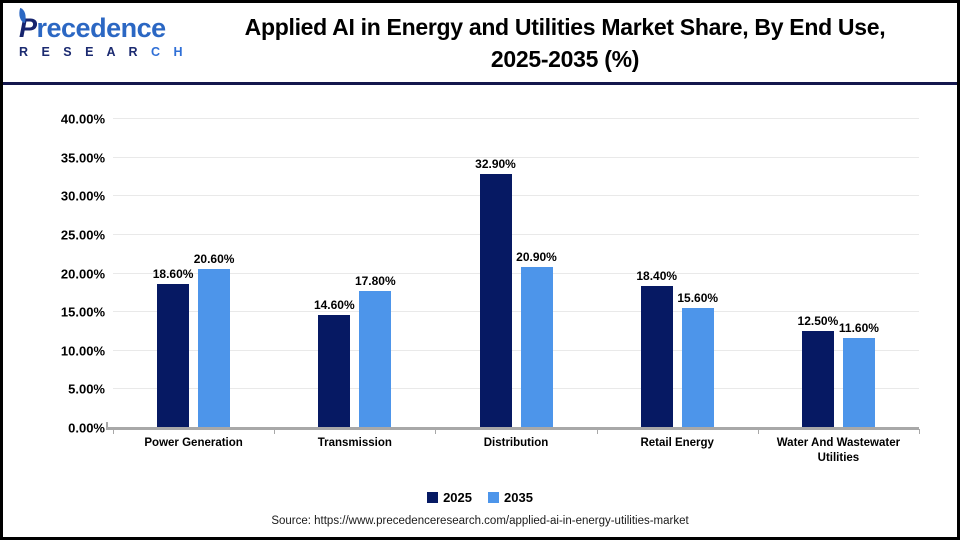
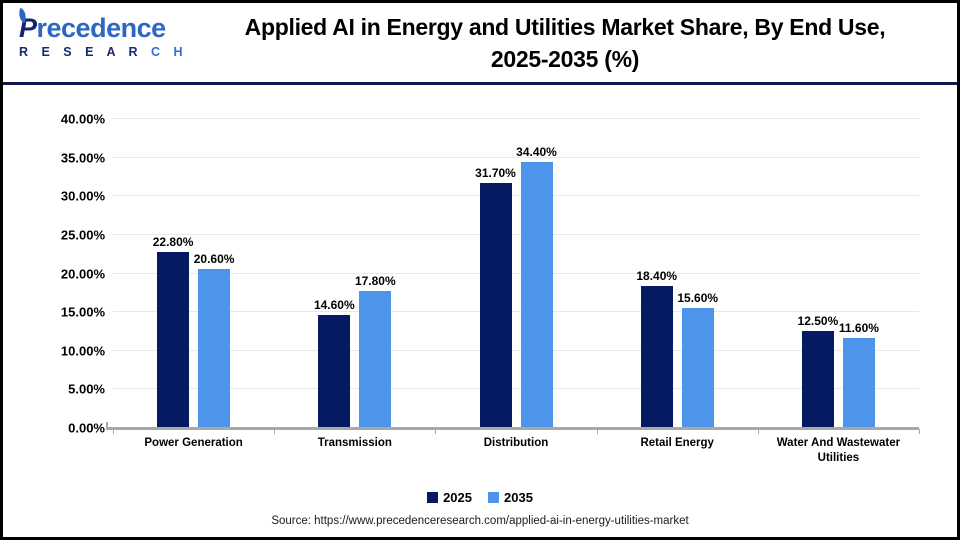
2025/Power Generation: 18.60% -> 22.80%
2025/Distribution: 32.90% -> 31.70%
2035/Distribution: 20.90% -> 34.40%
